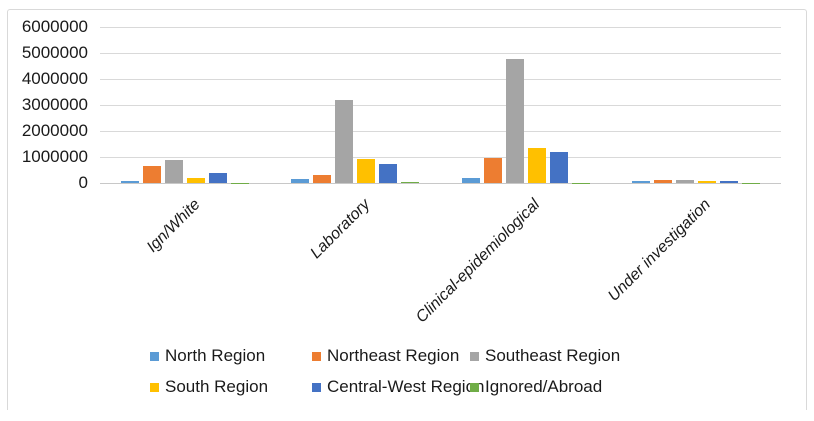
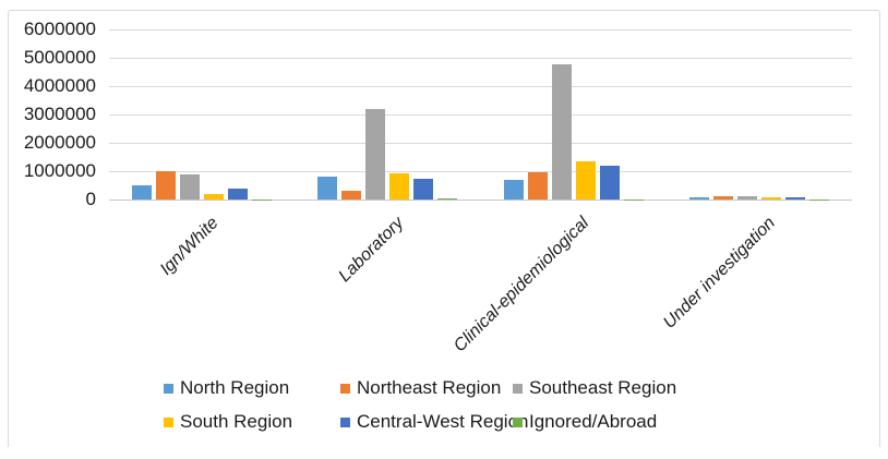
North Region/Ign/White: 100000 -> 500000
Northeast Region/Ign/White: 600000 -> 1000000
North Region/Laboratory: 200000 -> 800000
North Region/Clinical-epidemiological: 200000 -> 700000
